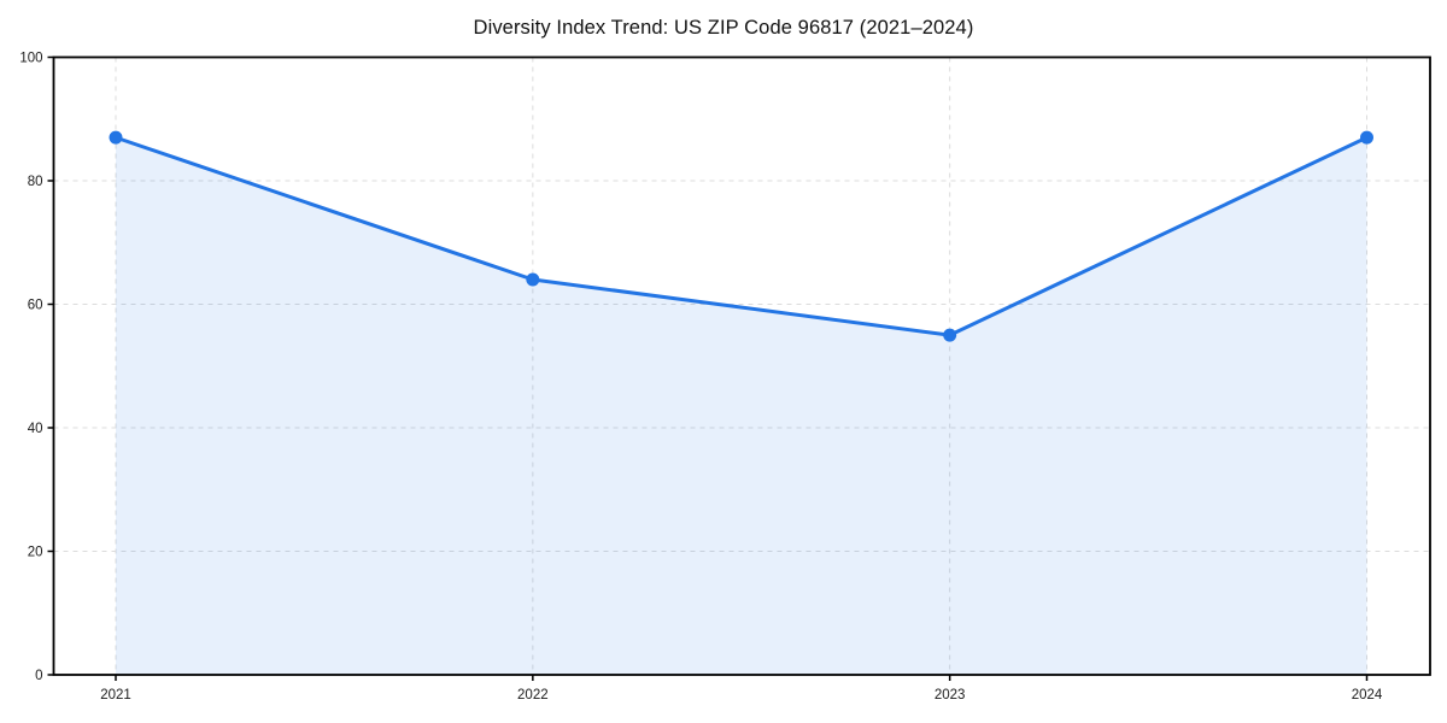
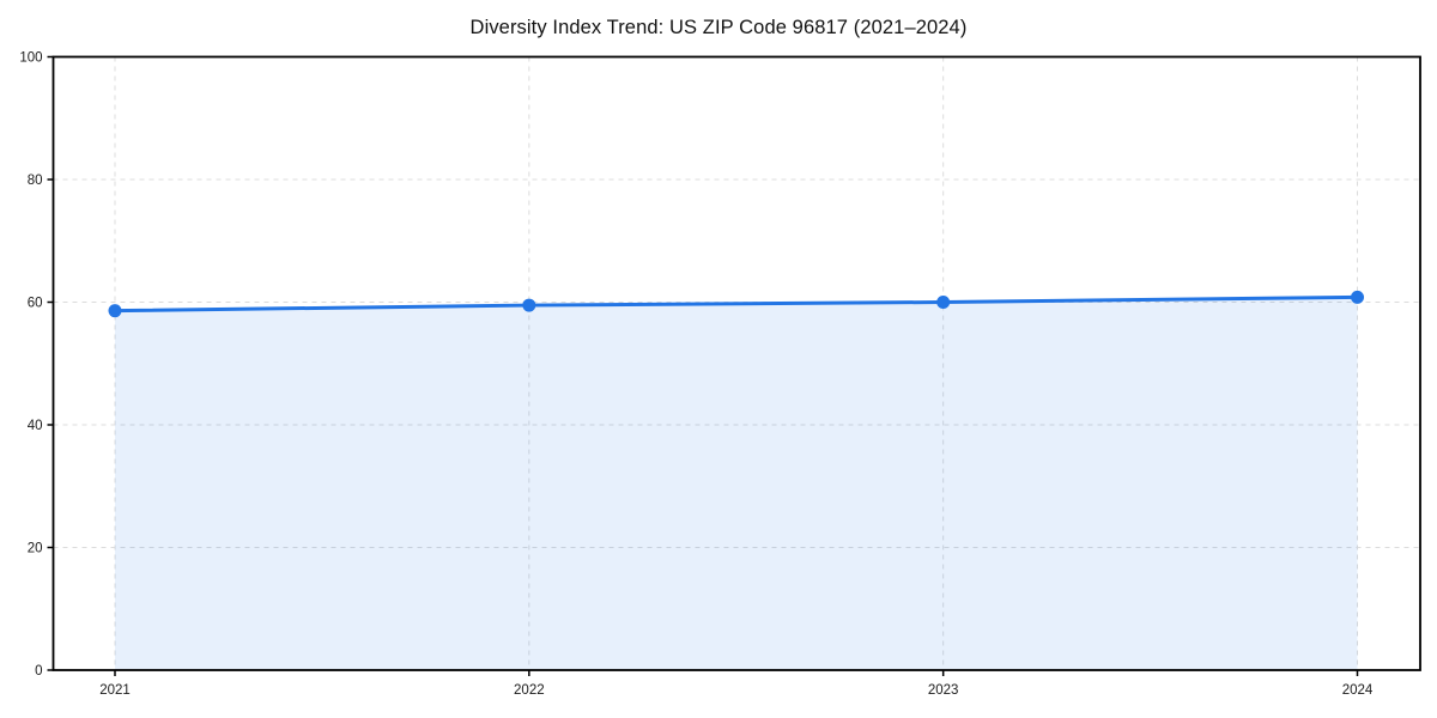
2021: 87 -> 59
2022: 64 -> 60
2023: 55 -> 60
2024: 87 -> 61
